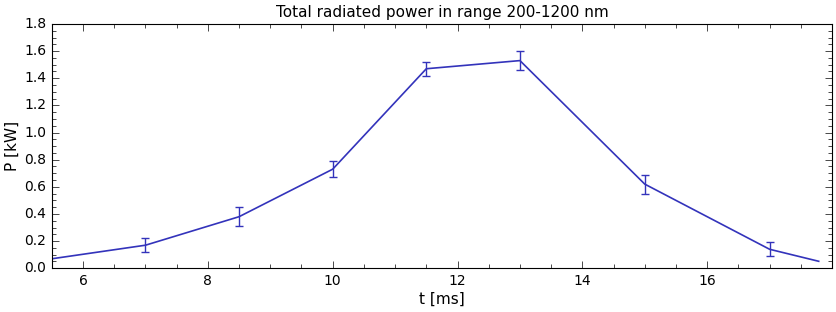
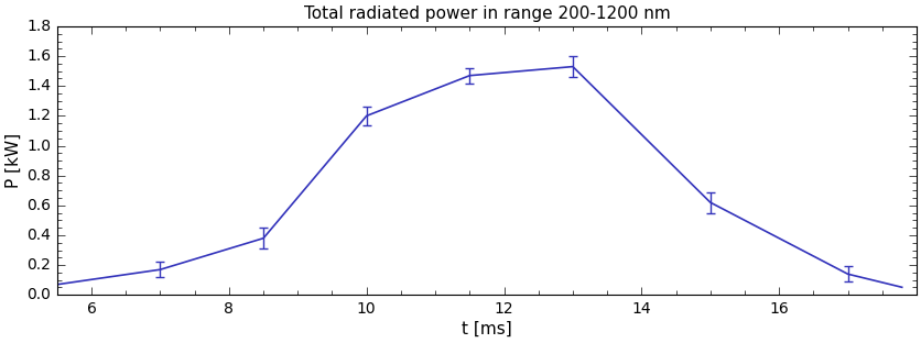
10: 0.73 -> 1.20
